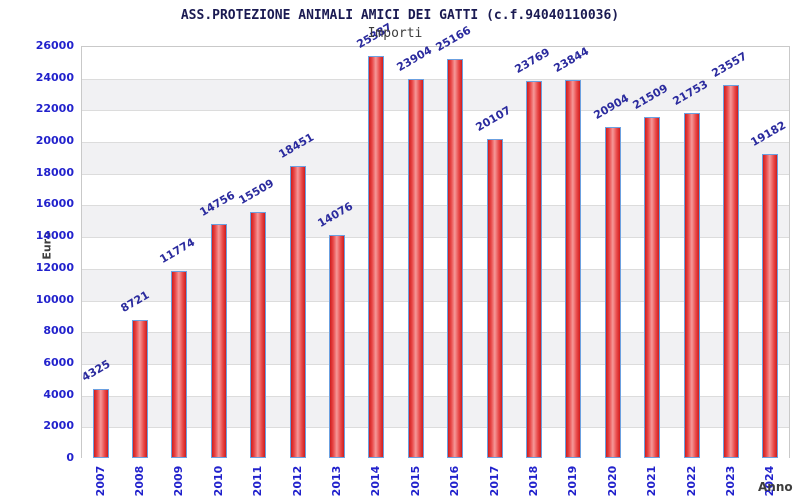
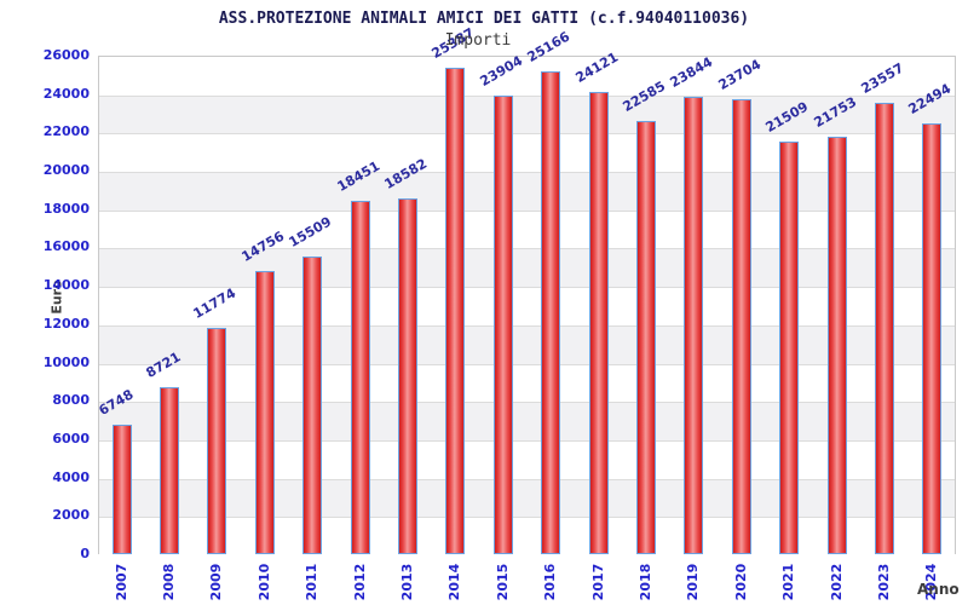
2007: 4325 -> 6748
2013: 14076 -> 18582
2017: 20107 -> 24121
2018: 23769 -> 22585
2020: 20904 -> 23704
2024: 19182 -> 22494
